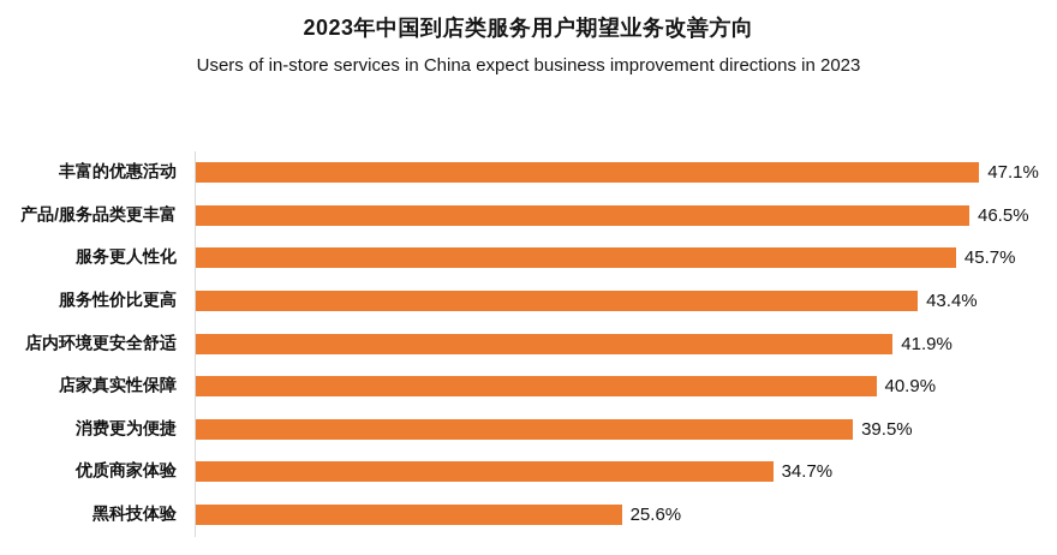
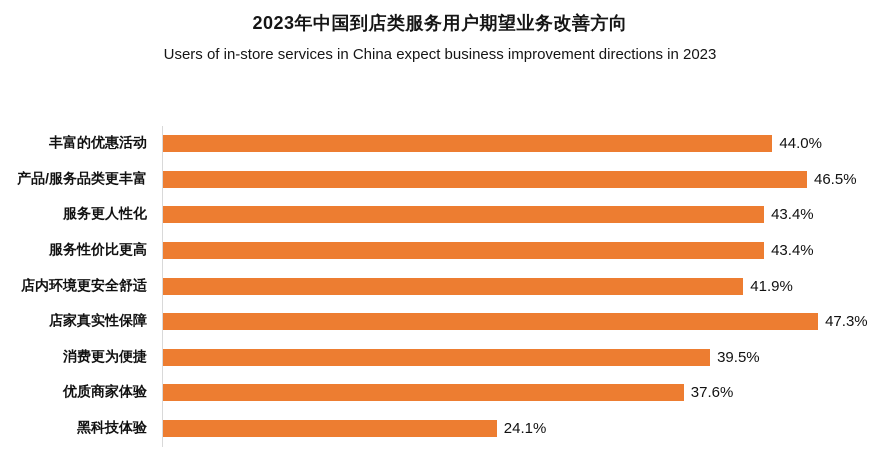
丰富的优惠活动: 47.1% -> 44.0%
服务更人性化: 45.7% -> 43.4%
店家真实性保障: 40.9% -> 47.3%
优质商家体验: 34.7% -> 37.6%
黑科技体验: 25.6% -> 24.1%
